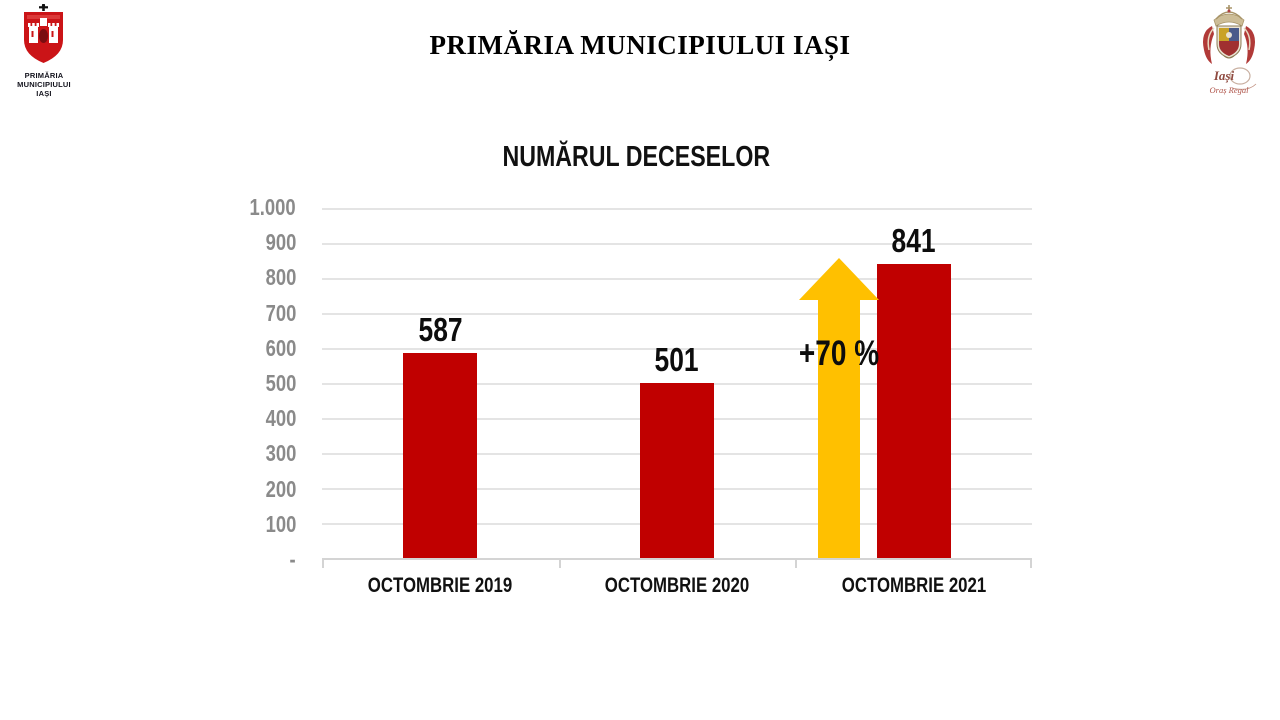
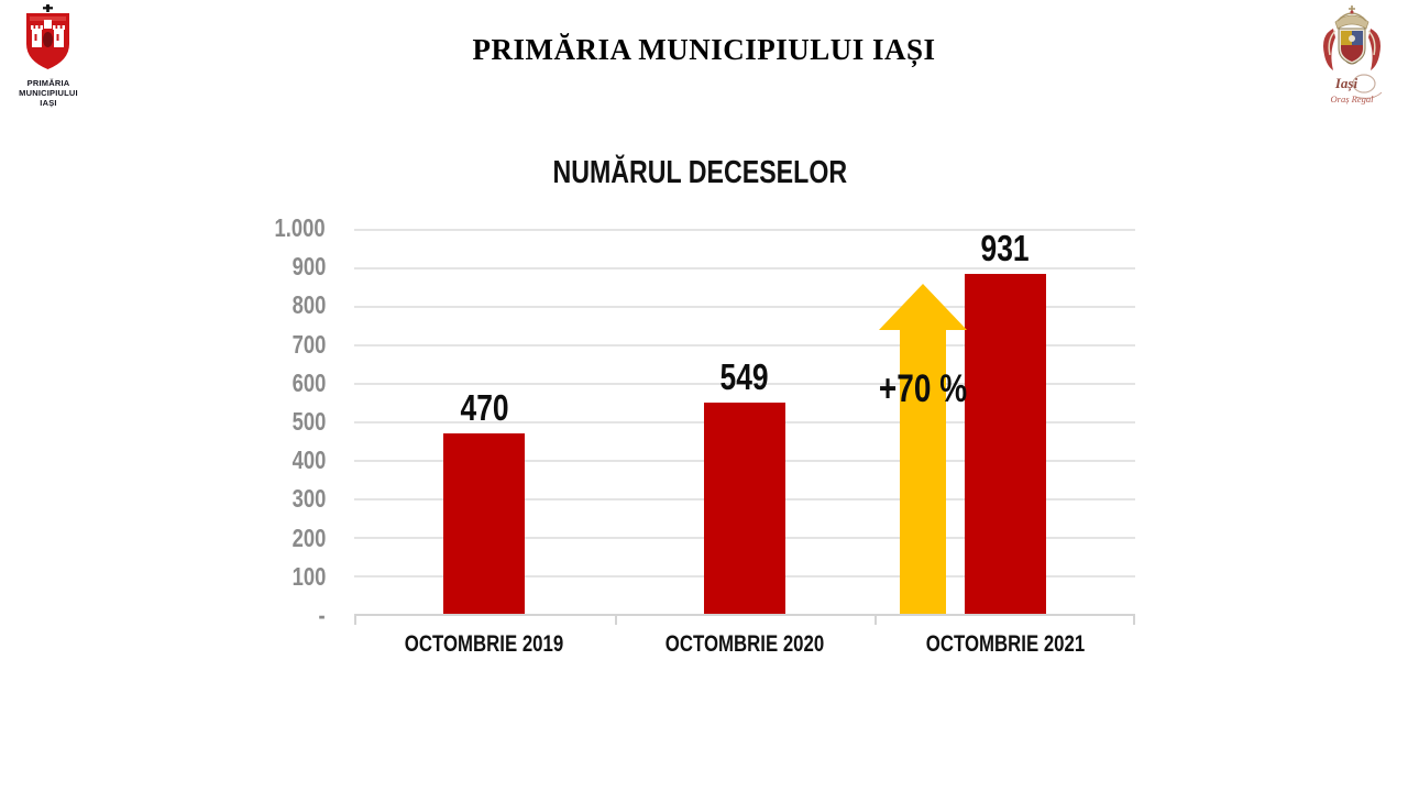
OCTOMBRIE 2019: 587 -> 470
OCTOMBRIE 2020: 501 -> 549
OCTOMBRIE 2021: 841 -> 931
